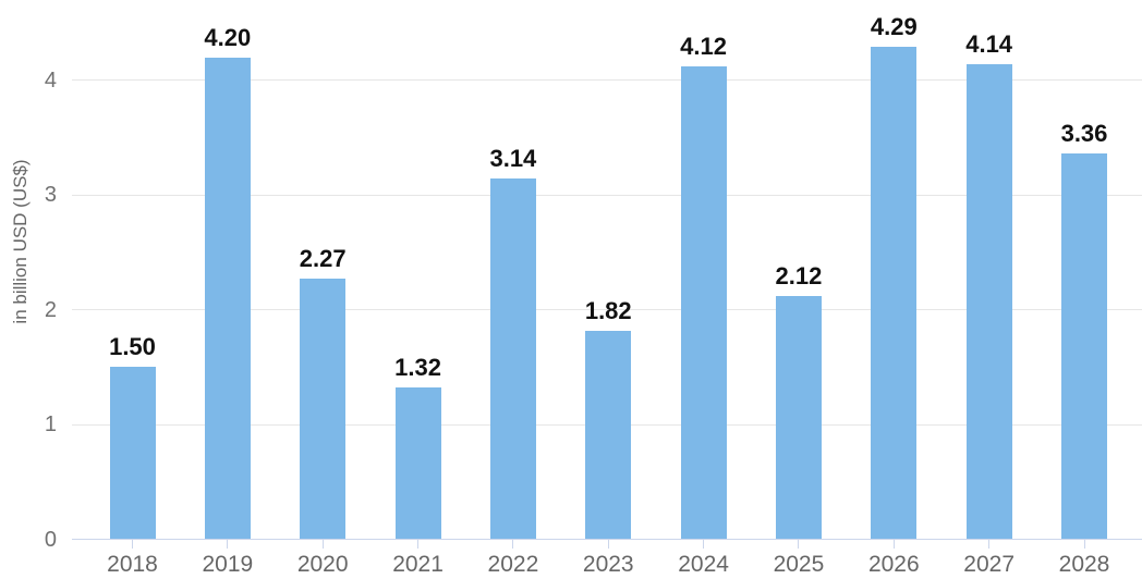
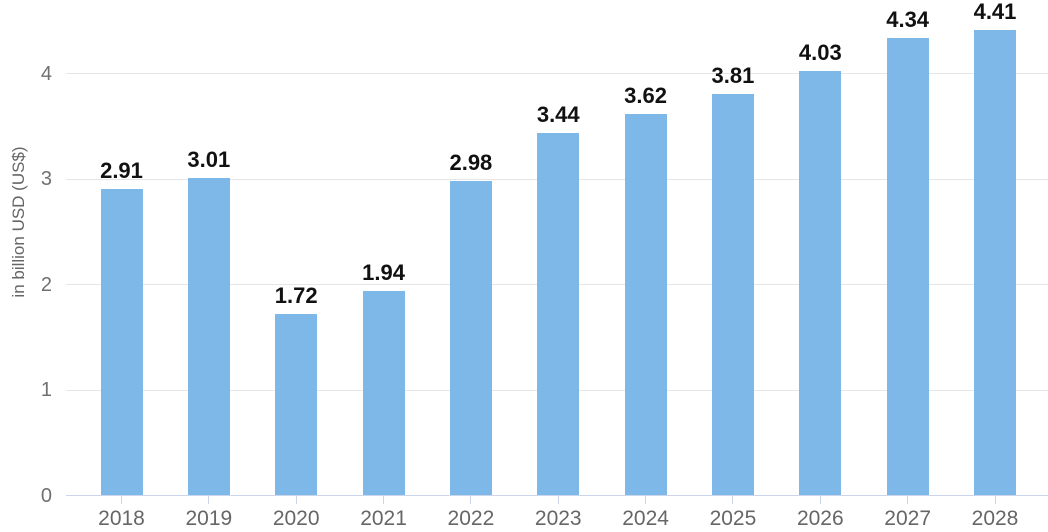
2018: 1.50 -> 2.91
2019: 4.20 -> 3.01
2020: 2.27 -> 1.72
2021: 1.32 -> 1.94
2022: 3.14 -> 2.98
2023: 1.82 -> 3.44
2024: 4.12 -> 3.62
2025: 2.12 -> 3.81
2026: 4.29 -> 4.03
2027: 4.14 -> 4.34
2028: 3.36 -> 4.41
